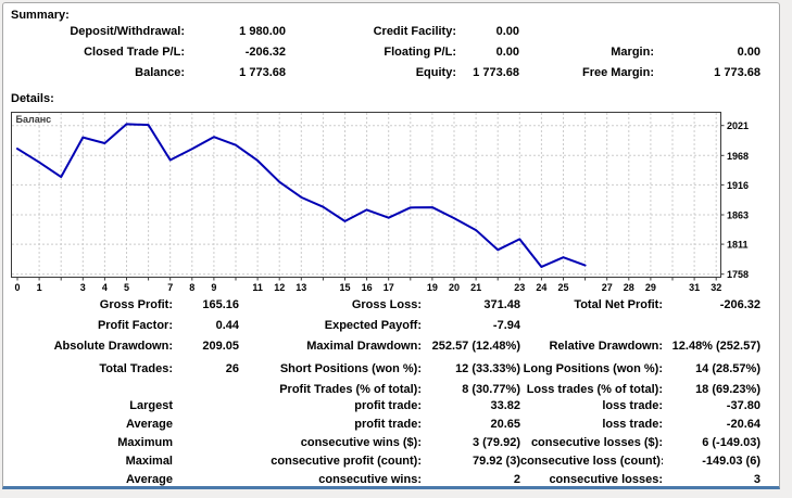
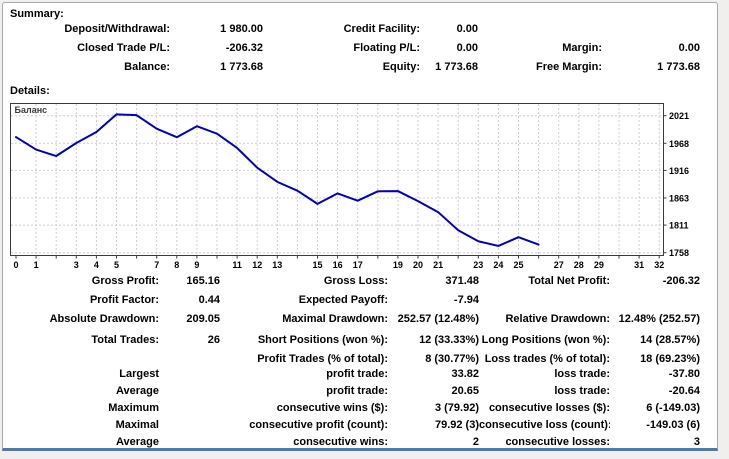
2: 1930 -> 1940
3: 2000 -> 1970
7: 1960 -> 2000
23: 1820 -> 1780
